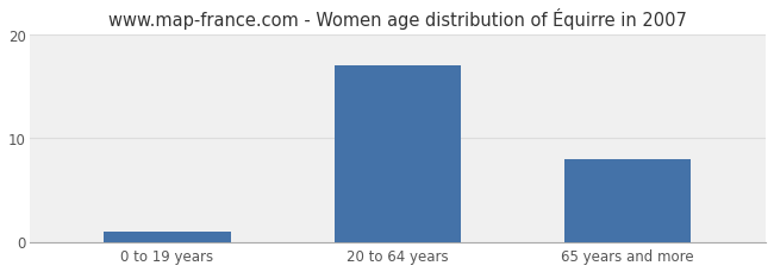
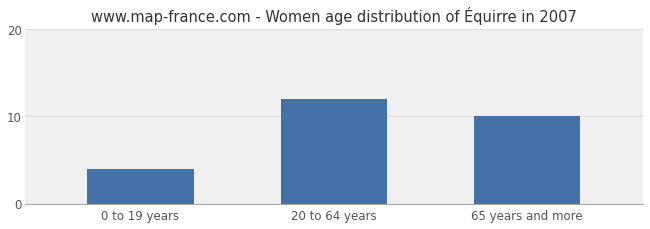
0 to 19 years: 1 -> 4
20 to 64 years: 17 -> 12
65 years and more: 8 -> 10
